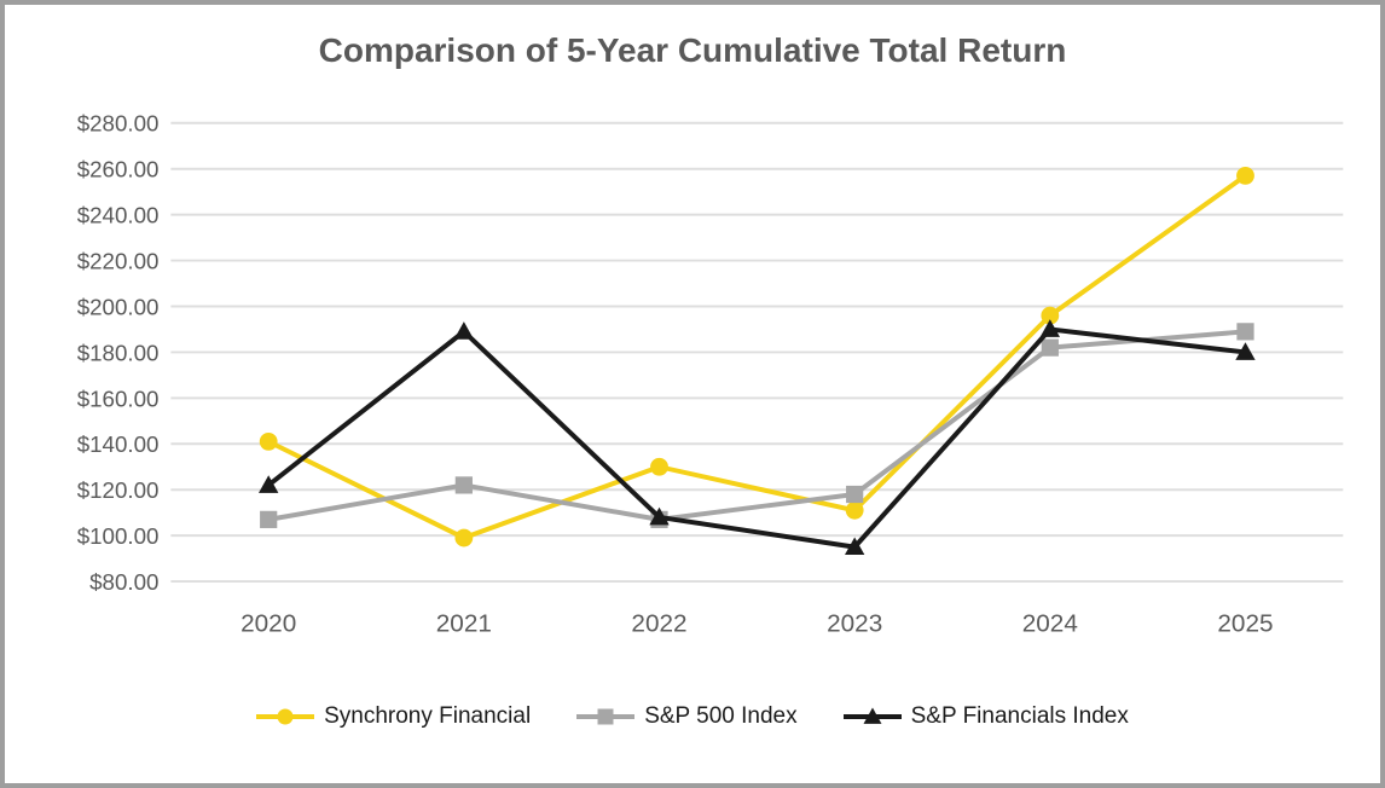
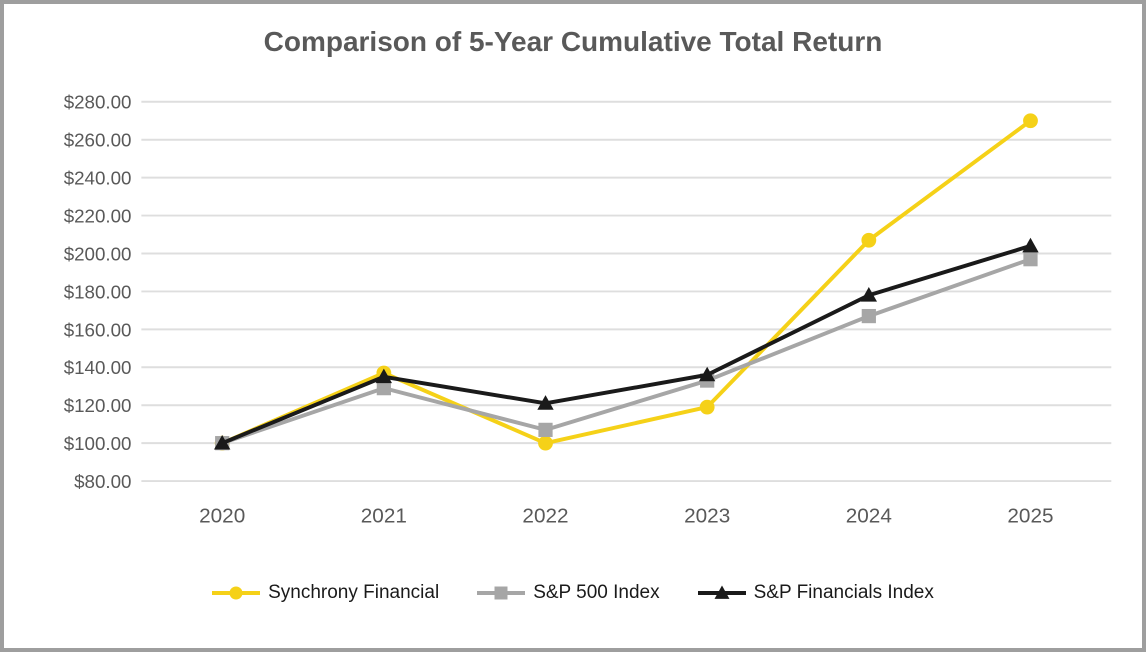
Synchrony Financial/2020: $141 -> $100
S&P 500 Index/2020: $107 -> $100
S&P Financials Index/2020: $122 -> $100
Synchrony Financial/2021: $99 -> $137
S&P 500 Index/2021: $122 -> $129
S&P Financials Index/2021: $189 -> $135
Synchrony Financial/2022: $130 -> $100
S&P Financials Index/2022: $108 -> $121
Synchrony Financial/2023: $111 -> $119
S&P 500 Index/2023: $118 -> $133
S&P Financials Index/2023: $95 -> $136
Synchrony Financial/2024: $196 -> $207
S&P 500 Index/2024: $182 -> $167
S&P Financials Index/2024: $190 -> $178
Synchrony Financial/2025: $257 -> $270
S&P 500 Index/2025: $189 -> $197
S&P Financials Index/2025: $180 -> $204
